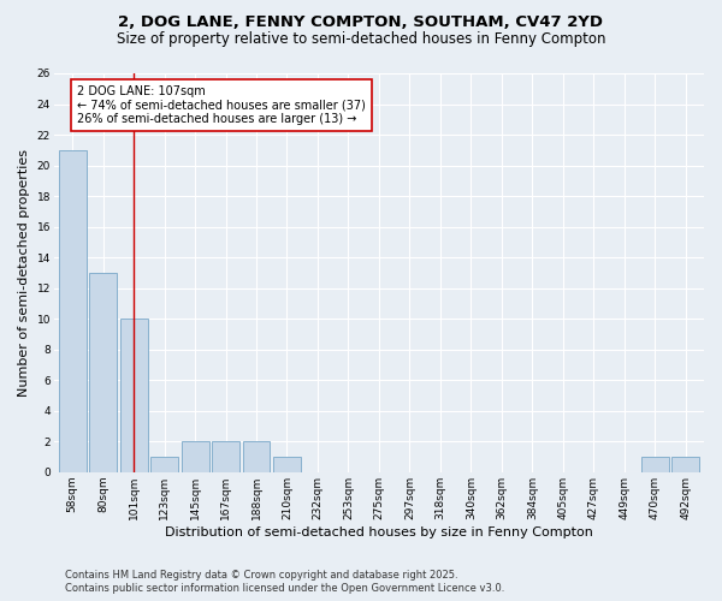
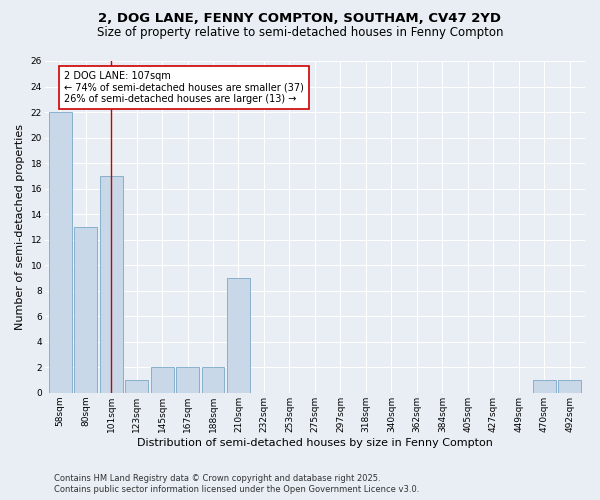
58sqm: 21 -> 22
101sqm: 10 -> 17
210sqm: 1 -> 9
